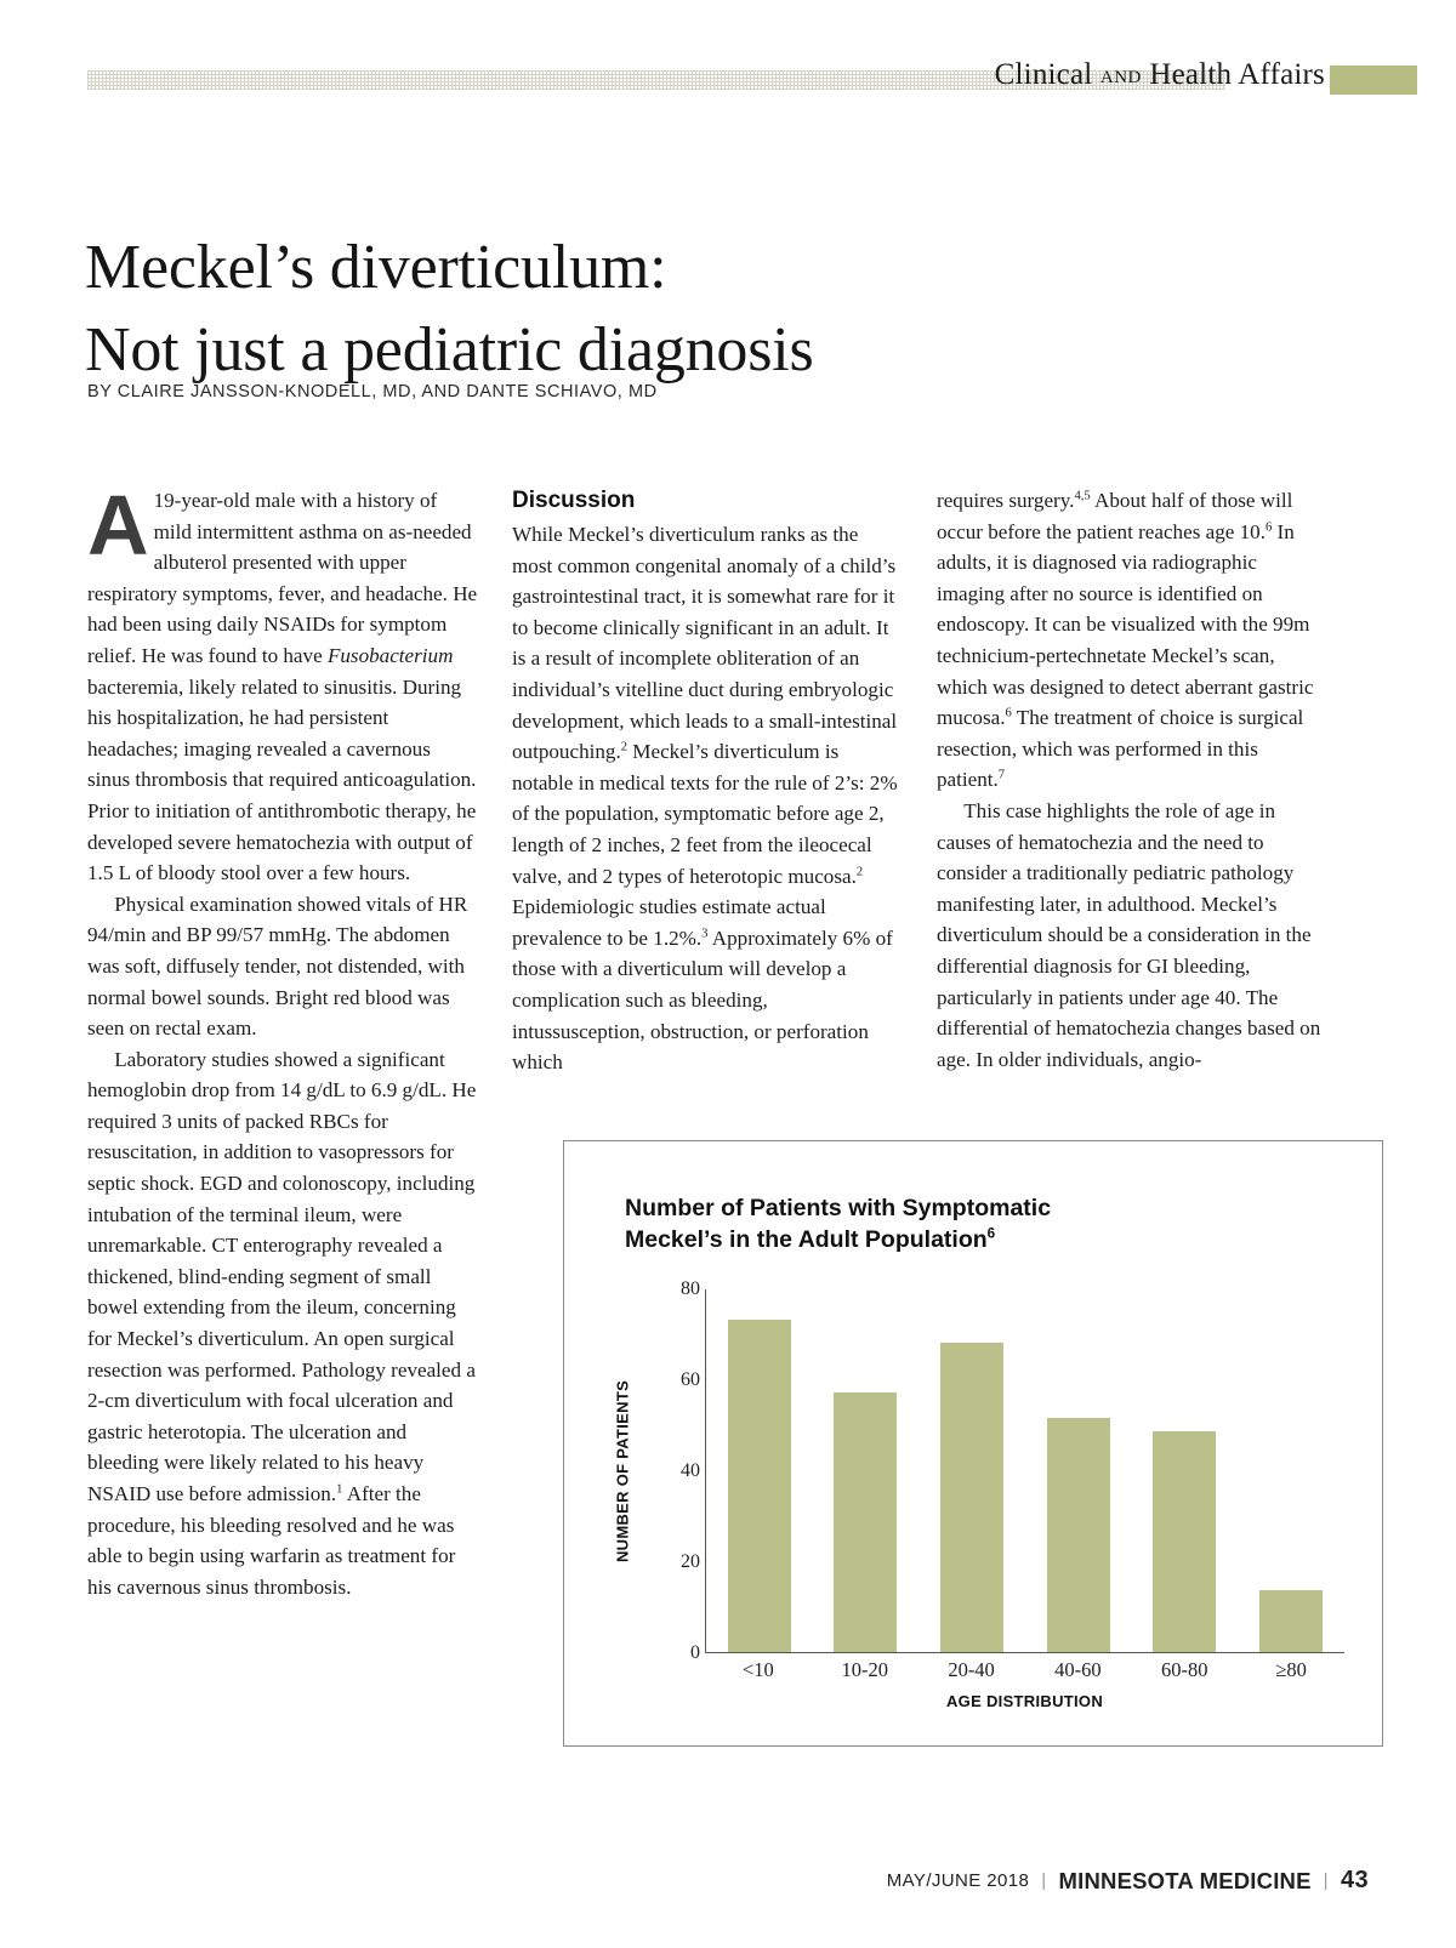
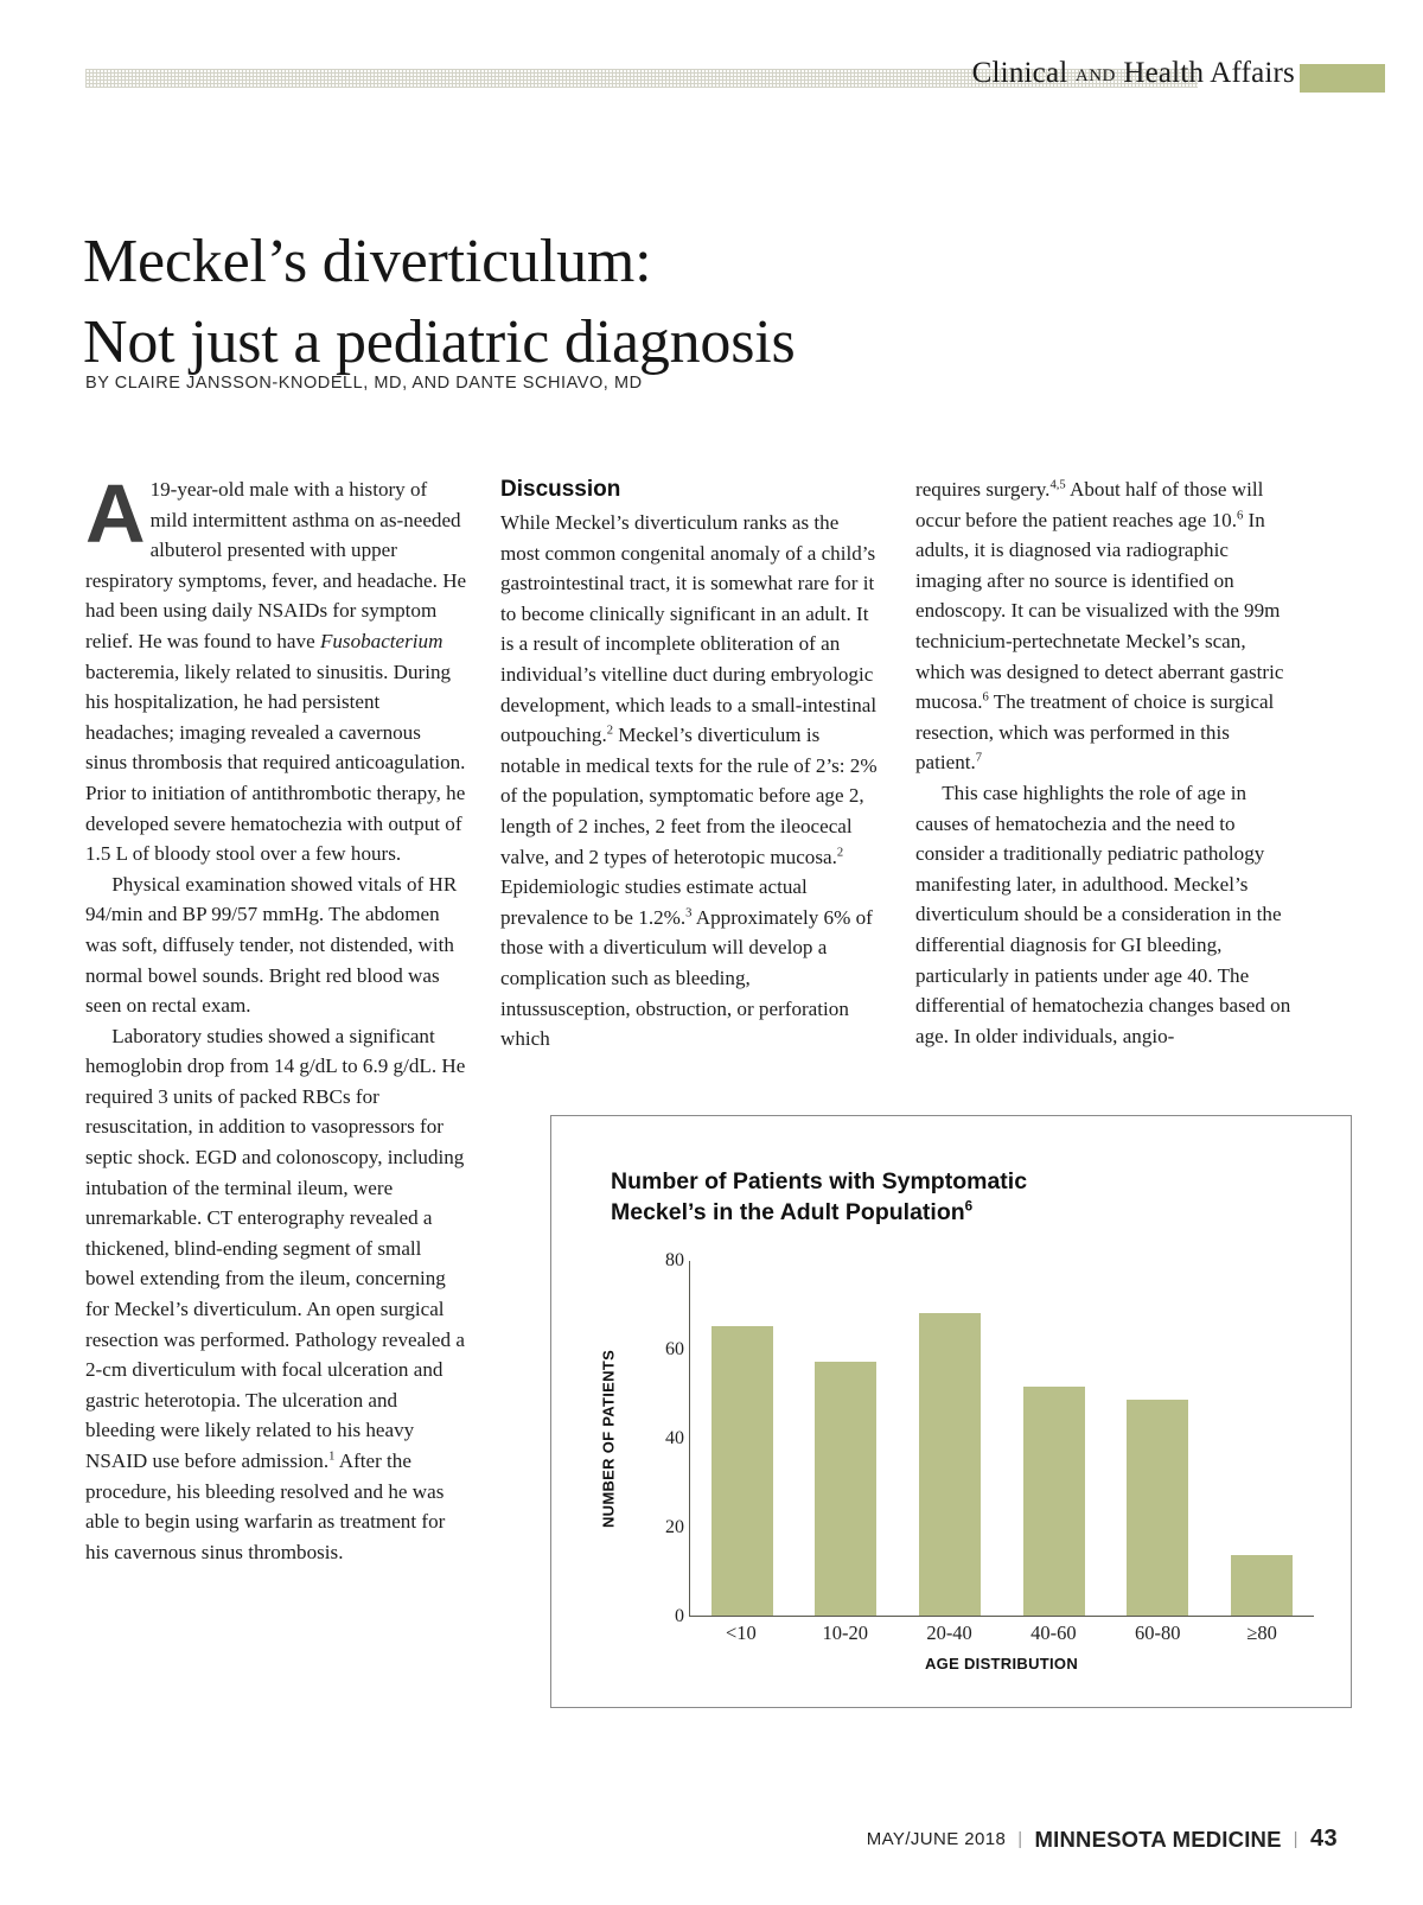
<10: 73 -> 65
